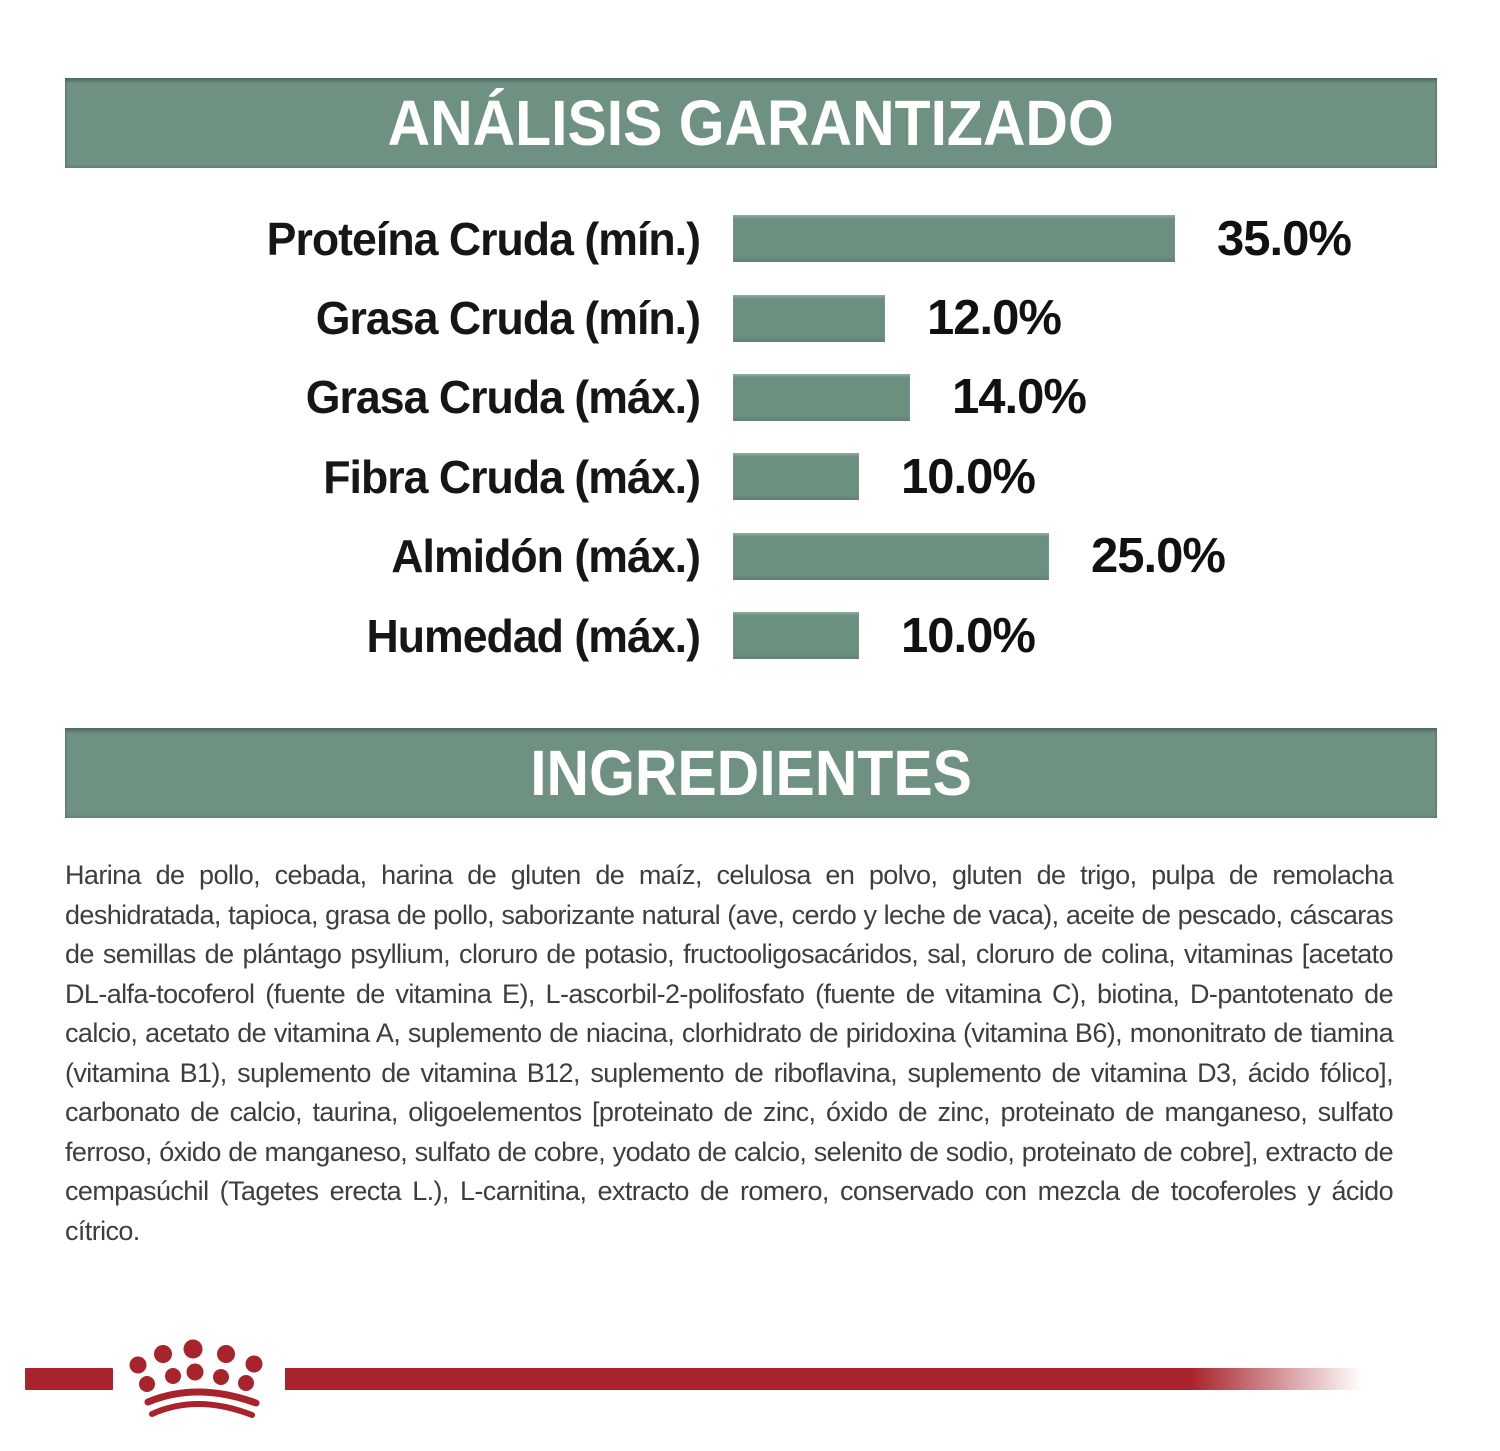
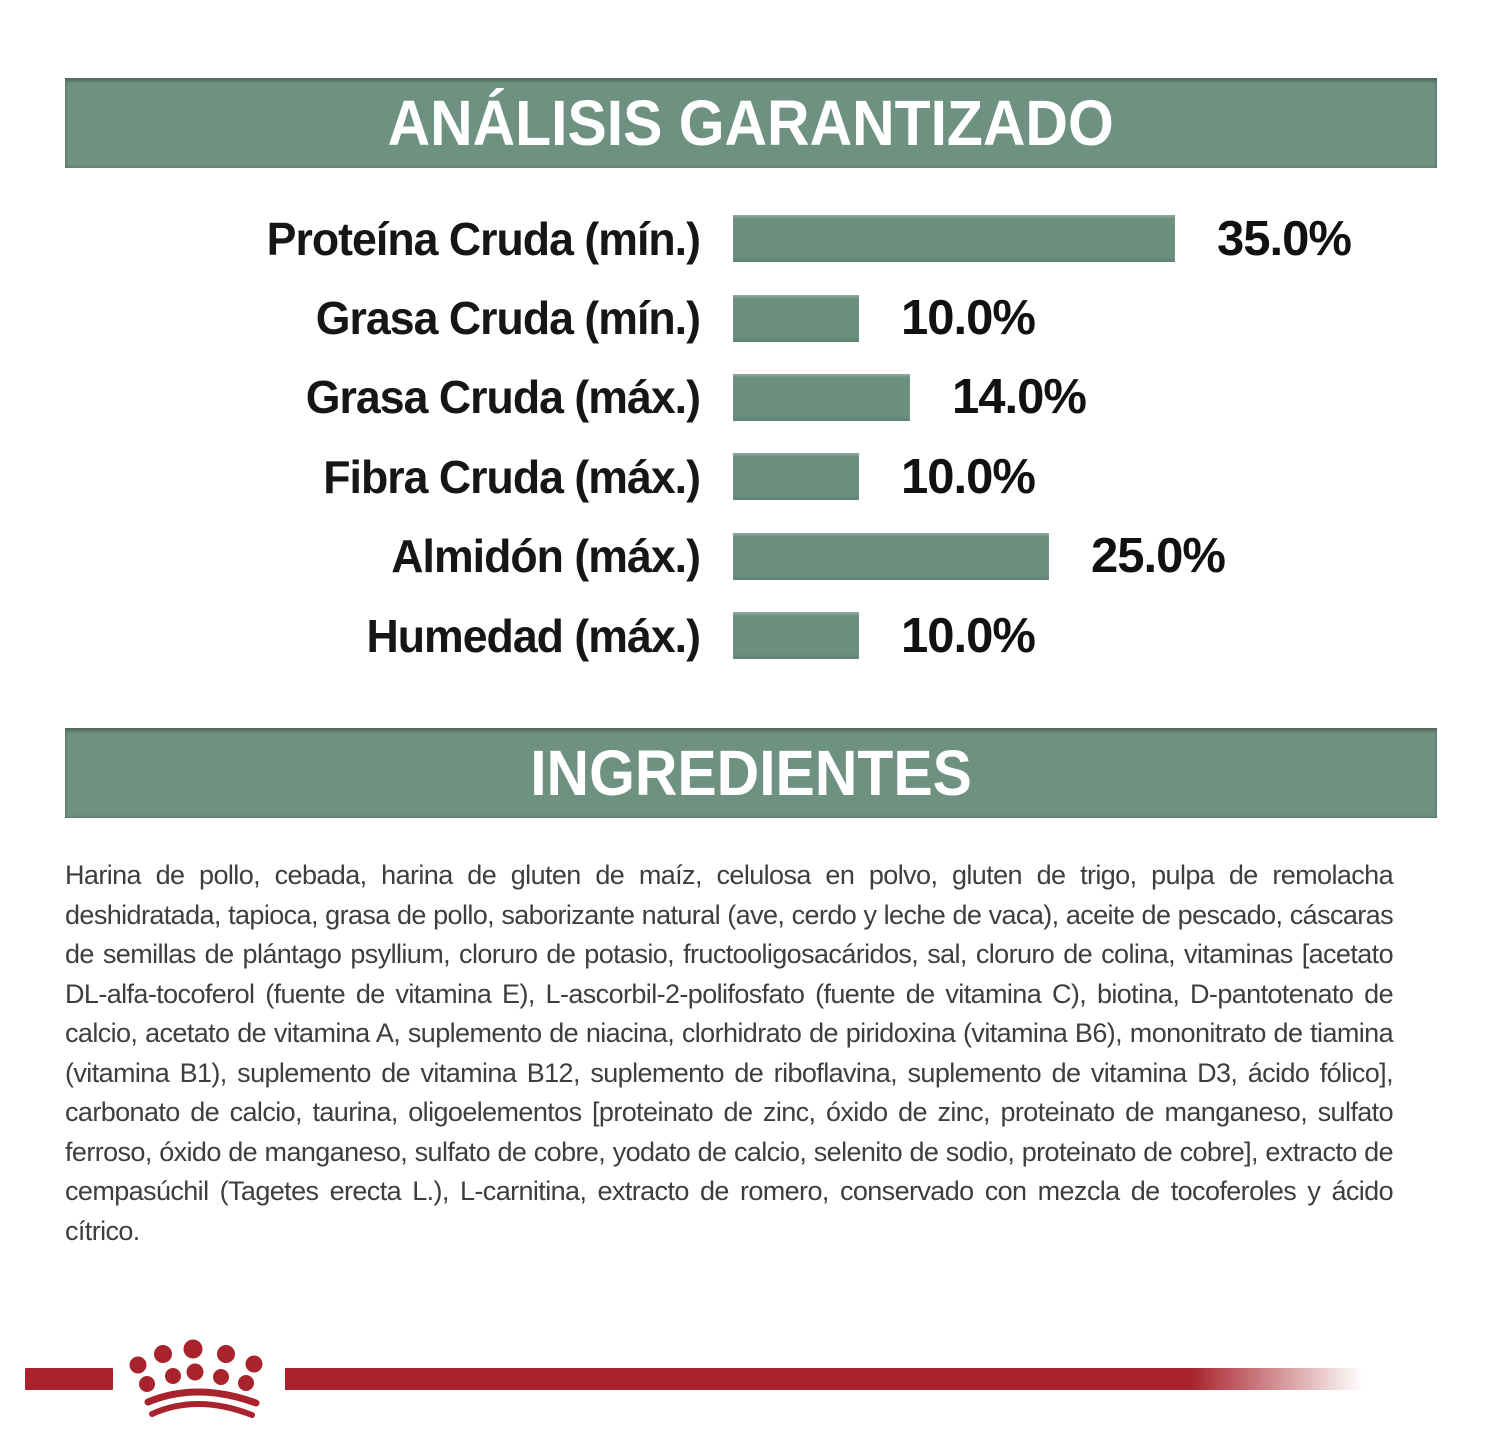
Grasa Cruda (mín.): 12.0% -> 10.0%
